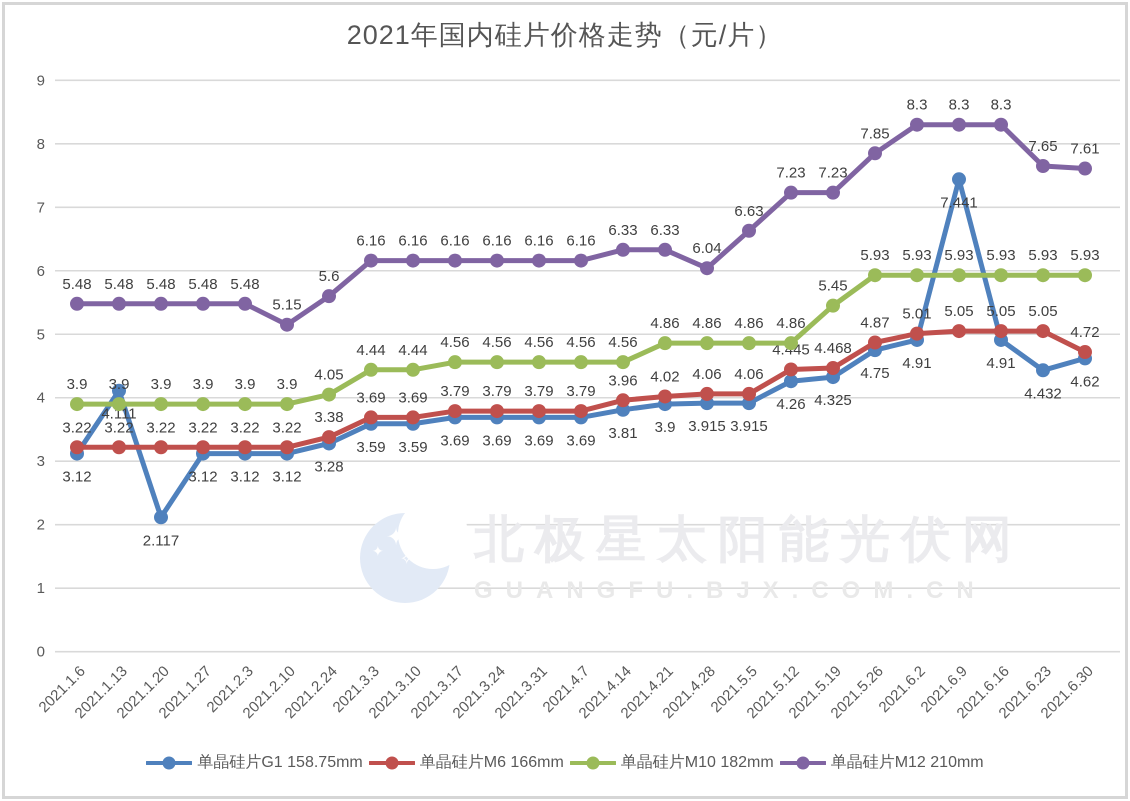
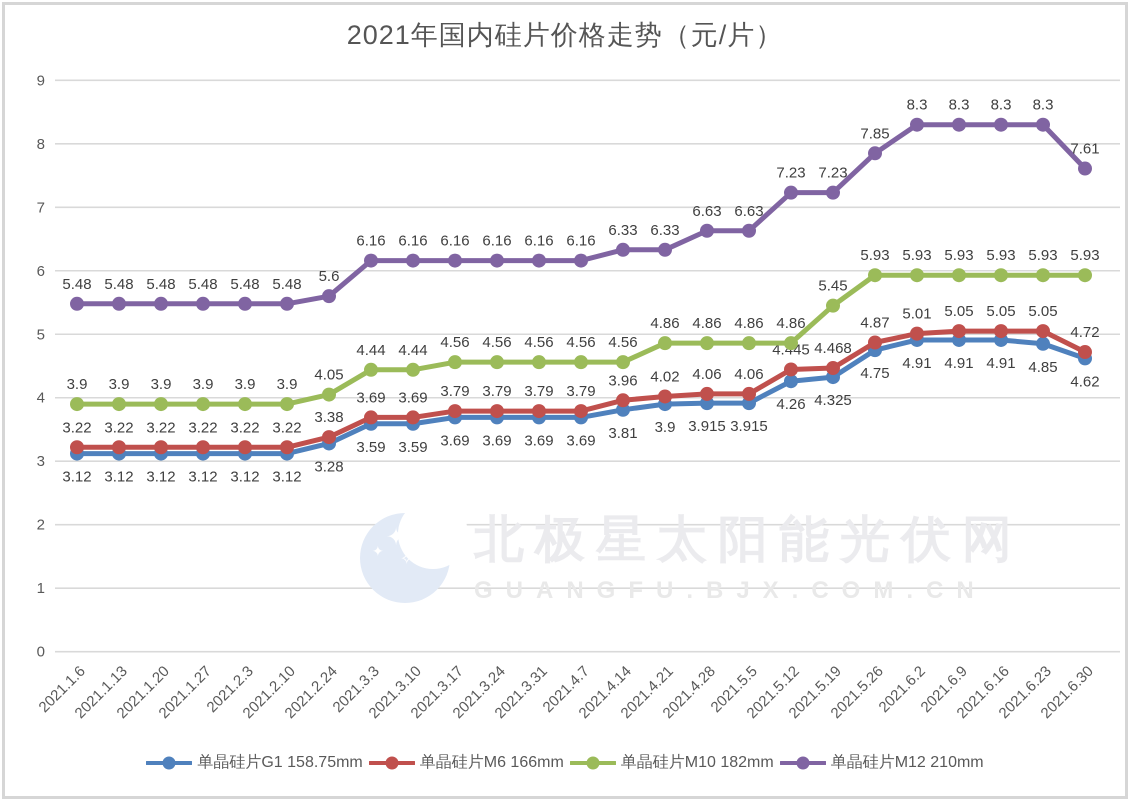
单晶硅片G1 158.75mm/2021.1.13: 4.111 -> 3.12
单晶硅片G1 158.75mm/2021.1.20: 2.117 -> 3.12
单晶硅片M12 210mm/2021.2.10: 5.15 -> 5.48
单晶硅片M12 210mm/2021.4.28: 6.04 -> 6.63
单晶硅片G1 158.75mm/2021.6.9: 7.441 -> 4.91
单晶硅片G1 158.75mm/2021.6.23: 4.432 -> 4.85
单晶硅片M12 210mm/2021.6.23: 7.65 -> 8.3
